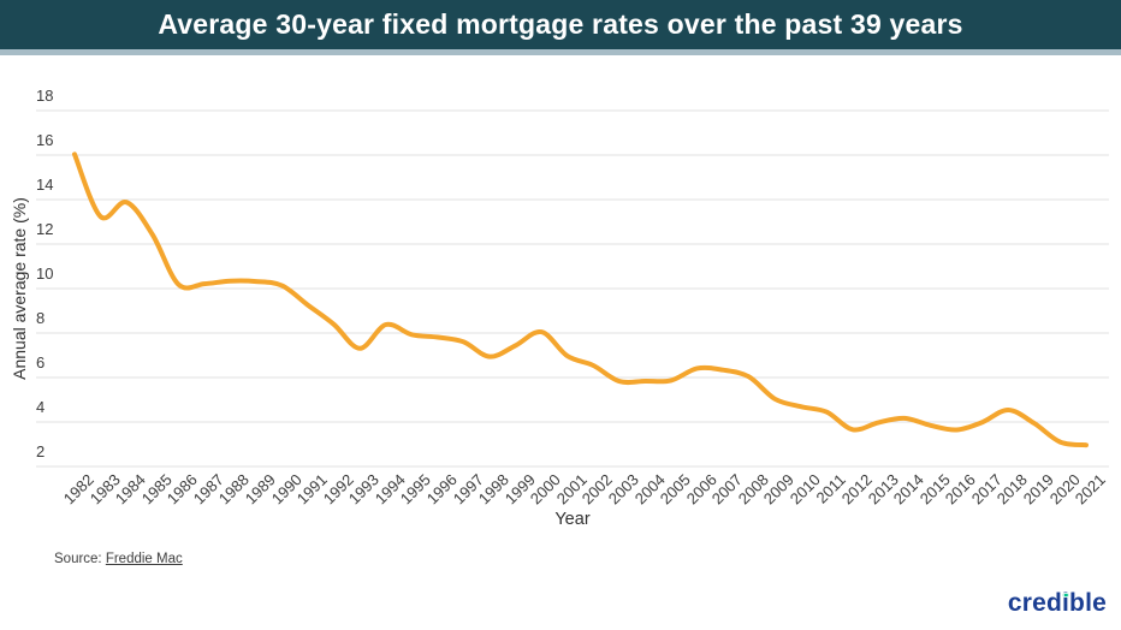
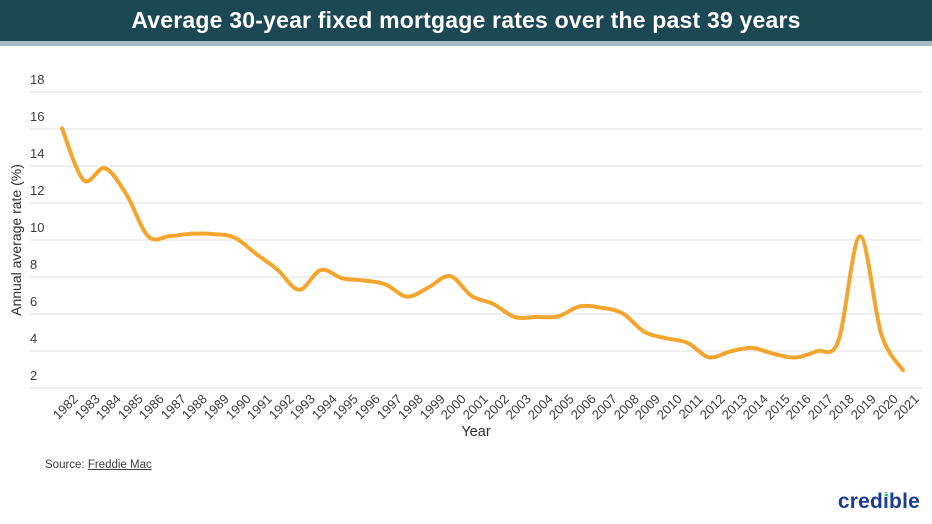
2019: 3.9 -> 10.2
2020: 3.1 -> 4.9
